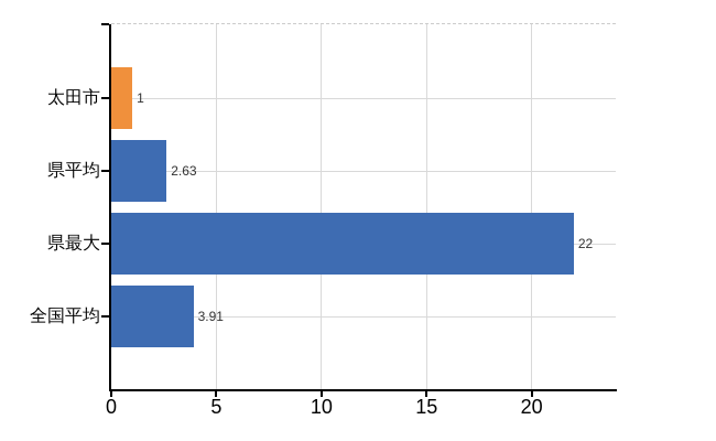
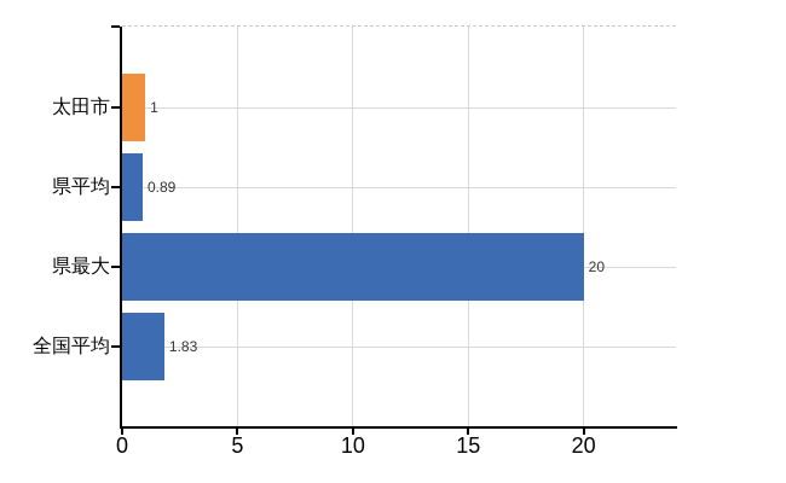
県平均: 2.63 -> 0.89
県最大: 22 -> 20
全国平均: 3.91 -> 1.83
